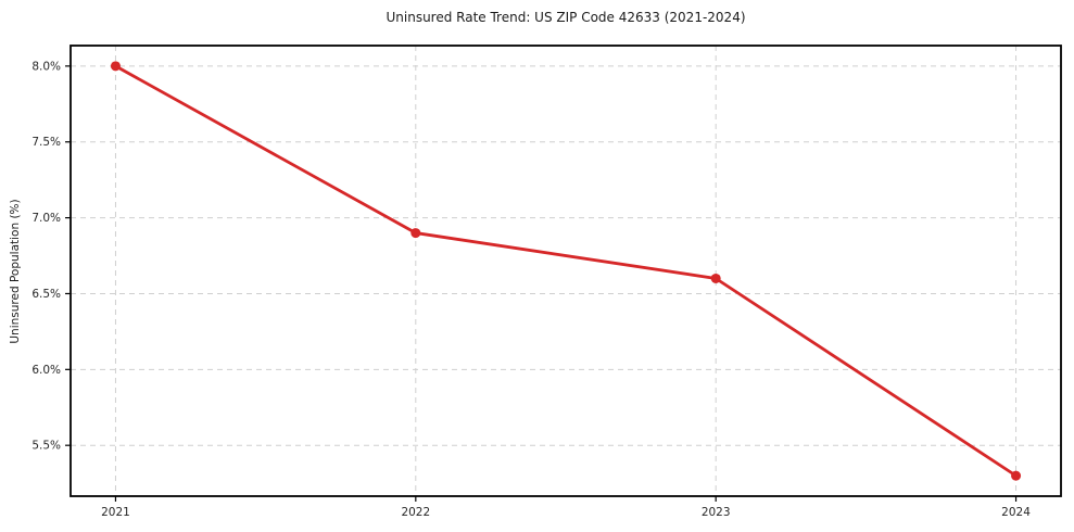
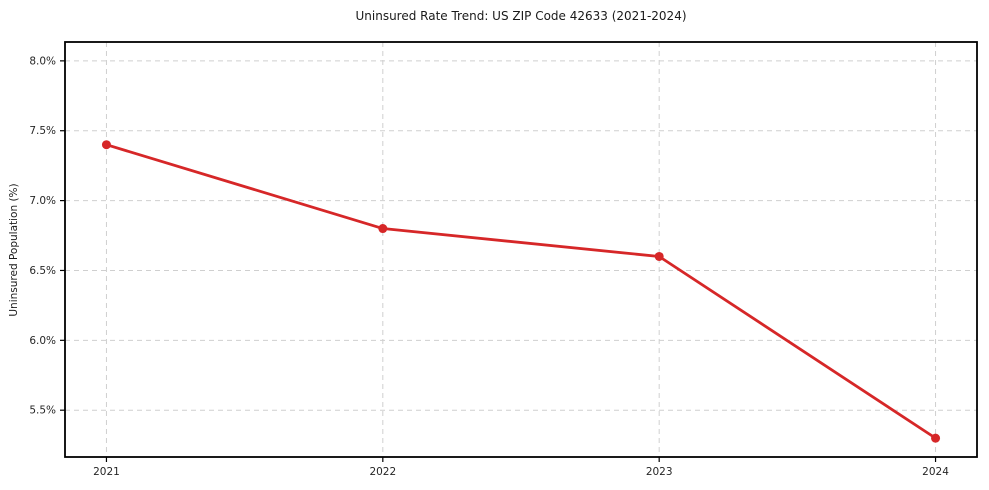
2021: 8.0% -> 7.4%
2022: 6.9% -> 6.8%
